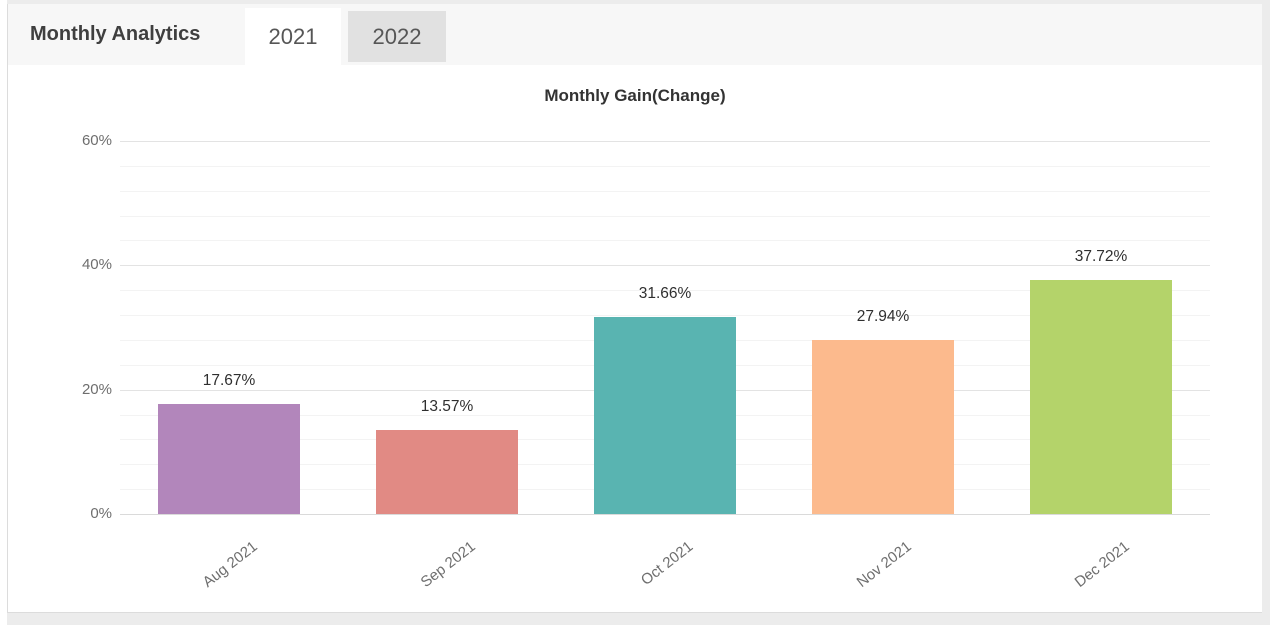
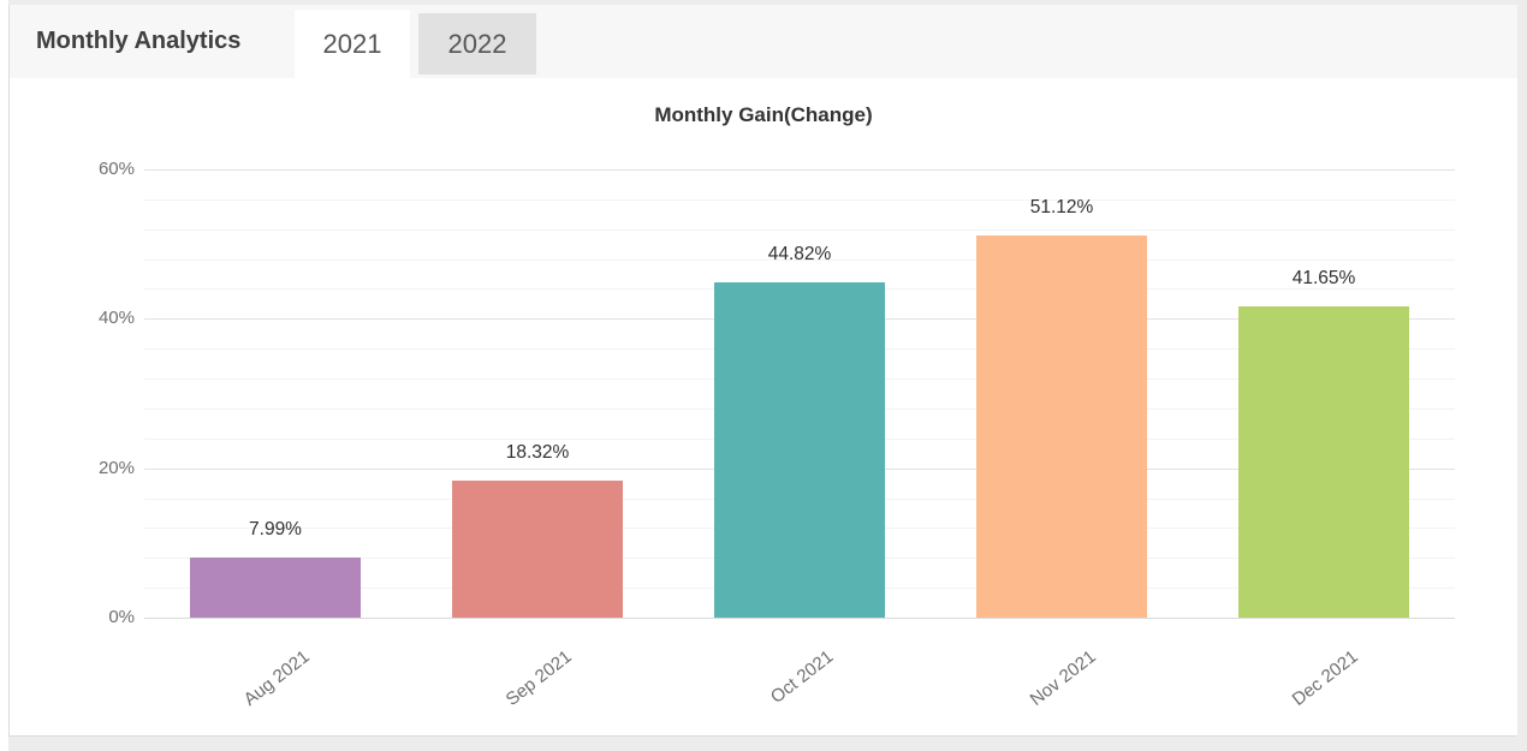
Aug 2021: 17.67% -> 7.99%
Sep 2021: 13.57% -> 18.32%
Oct 2021: 31.66% -> 44.82%
Nov 2021: 27.94% -> 51.12%
Dec 2021: 37.72% -> 41.65%
